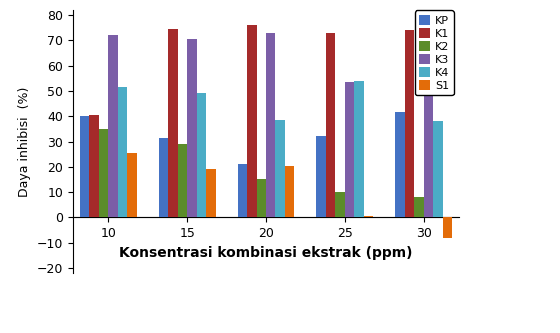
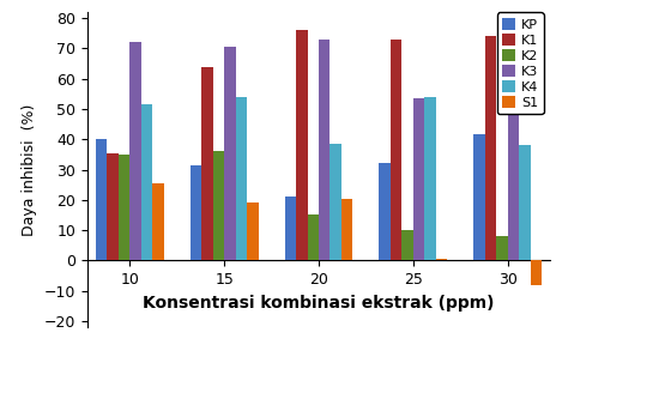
K1/10: 40.5 -> 35.5
K1/15: 74.5 -> 64.0
K2/15: 29 -> 36
K4/15: 49.0 -> 54.0
